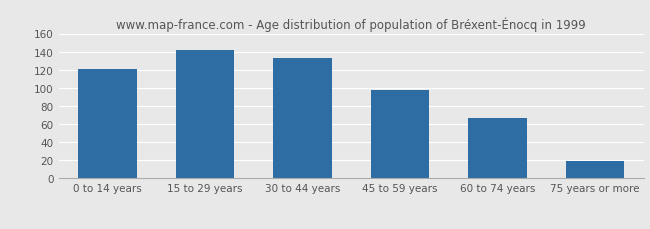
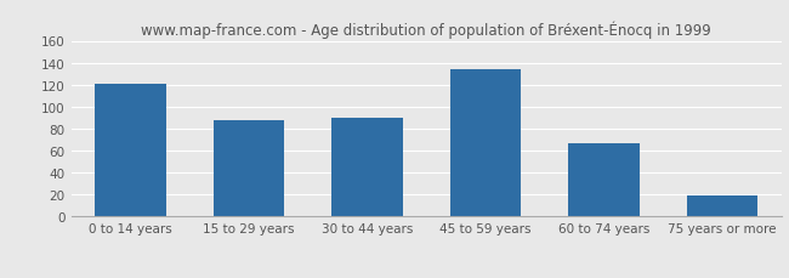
15 to 29 years: 142 -> 88
30 to 44 years: 133 -> 90
45 to 59 years: 98 -> 134
